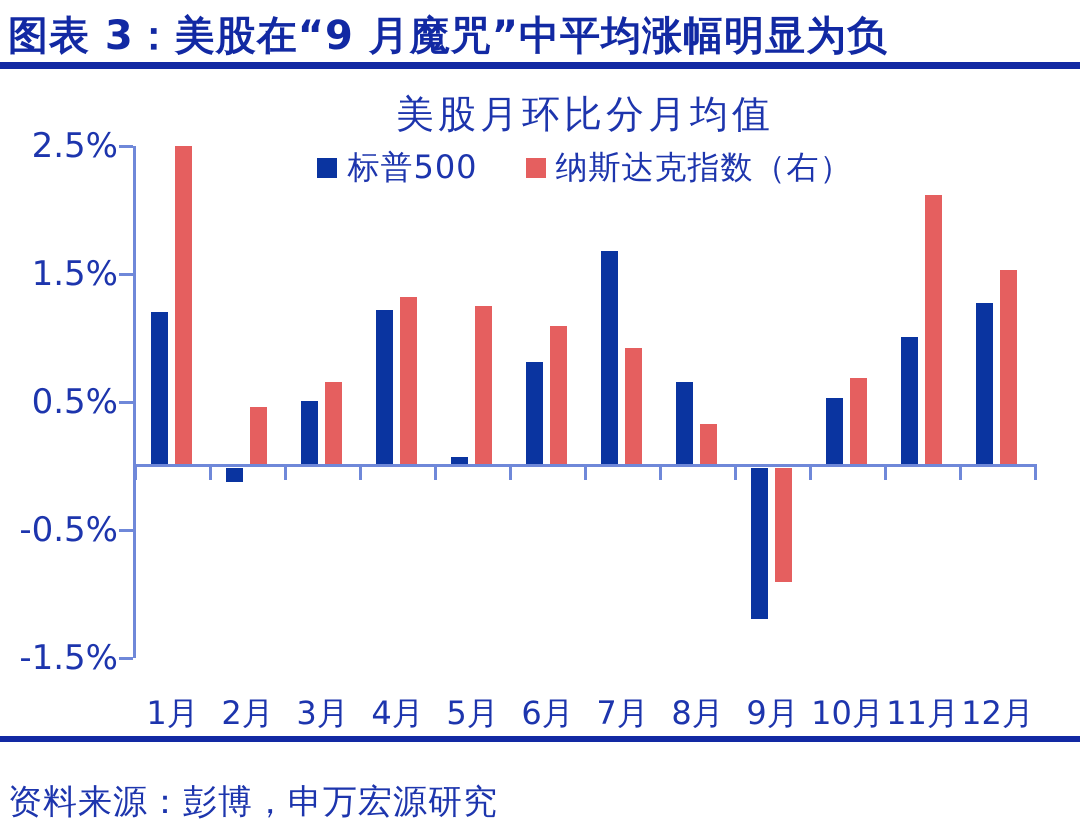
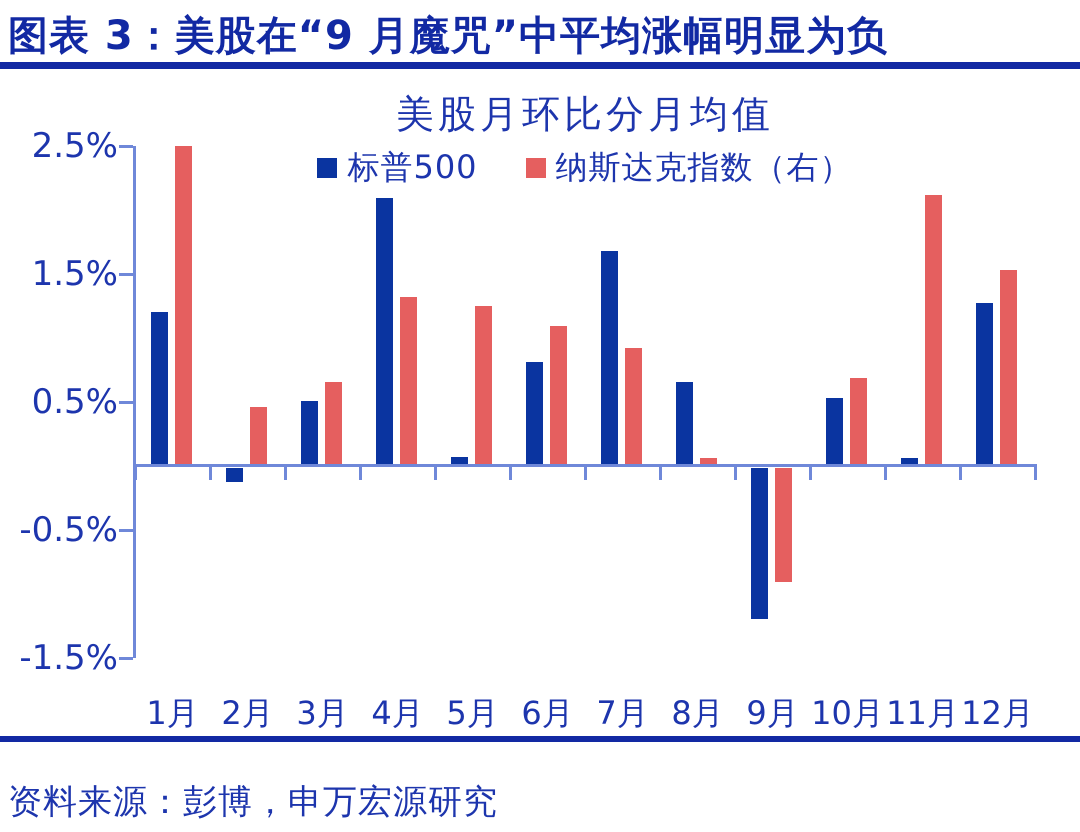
标普500/4月: 1.22% -> 2.09%
纳斯达克指数（右）/8月: 0.33% -> 0.06%
标普500/11月: 1.01% -> 0.06%
